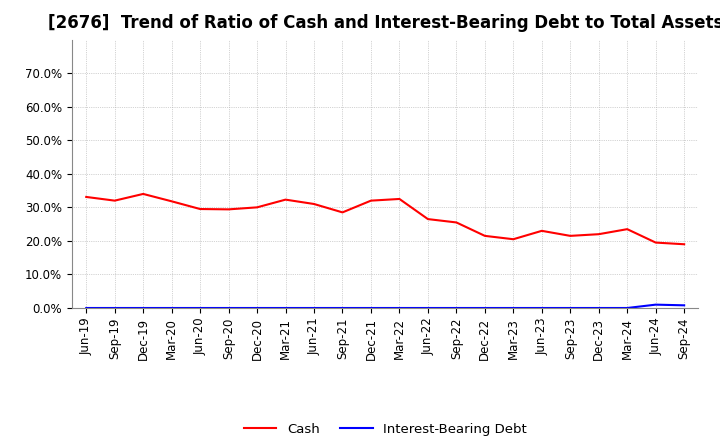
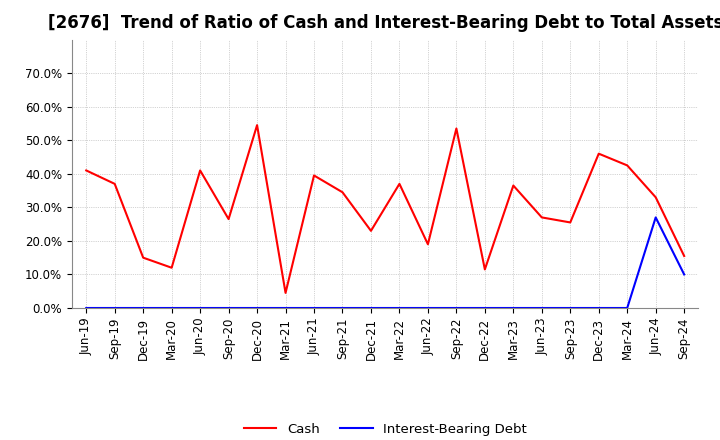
Cash/Jun-19: 33.1% -> 41.0%
Cash/Sep-19: 32.0% -> 37.0%
Cash/Dec-19: 34.0% -> 15.0%
Cash/Mar-20: 31.8% -> 12.0%
Cash/Jun-20: 29.5% -> 41.0%
Cash/Sep-20: 29.4% -> 26.5%
Cash/Dec-20: 30.0% -> 54.5%
Cash/Mar-21: 32.3% -> 4.5%
Cash/Jun-21: 31.0% -> 39.5%
Cash/Sep-21: 28.5% -> 34.5%
Cash/Dec-21: 32.0% -> 23.0%
Cash/Mar-22: 32.5% -> 37.0%
Cash/Jun-22: 26.5% -> 19.0%
Cash/Sep-22: 25.5% -> 53.5%
Cash/Dec-22: 21.5% -> 11.5%
Cash/Mar-23: 20.5% -> 36.5%
Cash/Jun-23: 23.0% -> 27.0%
Cash/Sep-23: 21.5% -> 25.5%
Cash/Dec-23: 22.0% -> 46.0%
Cash/Mar-24: 23.5% -> 42.5%
Cash/Jun-24: 19.5% -> 33.0%
Interest-Bearing Debt/Jun-24: 1.0% -> 27.0%
Cash/Sep-24: 19.0% -> 15.5%
Interest-Bearing Debt/Sep-24: 0.8% -> 10.0%
